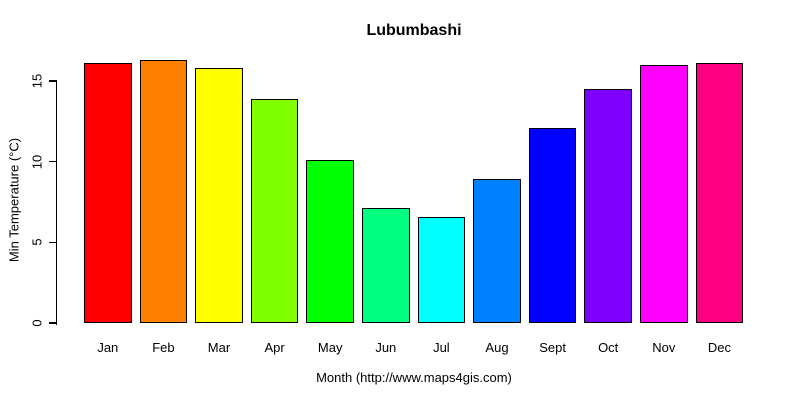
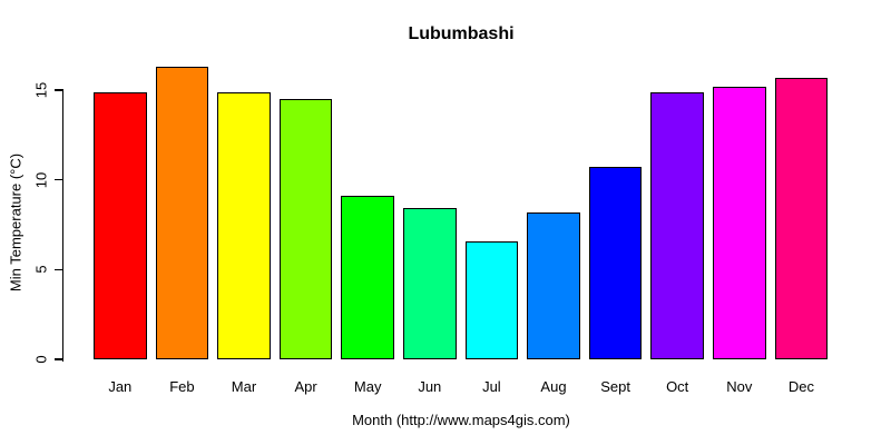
Jan: 16.1 -> 14.9
Mar: 15.8 -> 14.9
Apr: 13.9 -> 14.5
May: 10.1 -> 9.1
Jun: 7.1 -> 8.4
Aug: 8.9 -> 8.2
Sept: 12.1 -> 10.7
Oct: 14.5 -> 14.9
Nov: 16.0 -> 15.2
Dec: 16.1 -> 15.7
